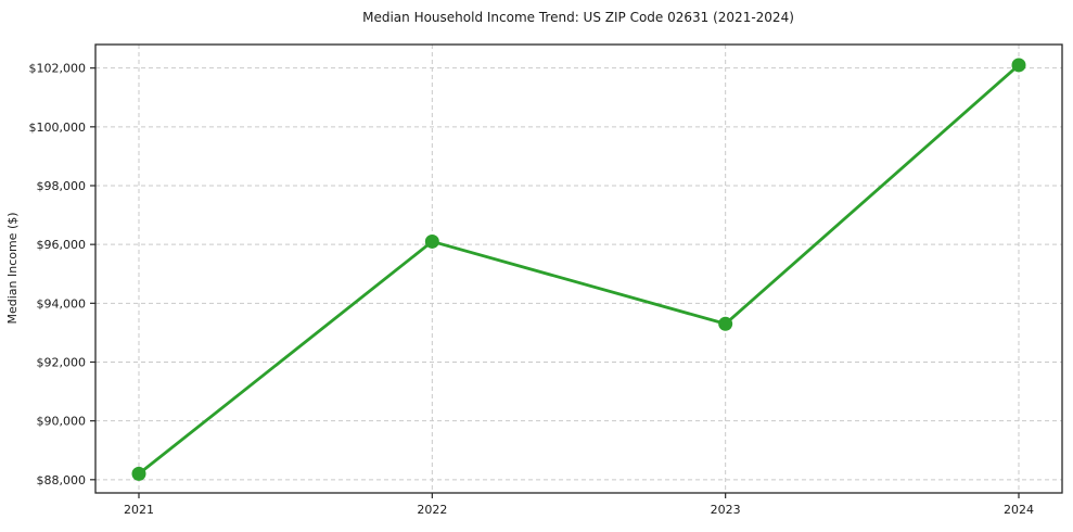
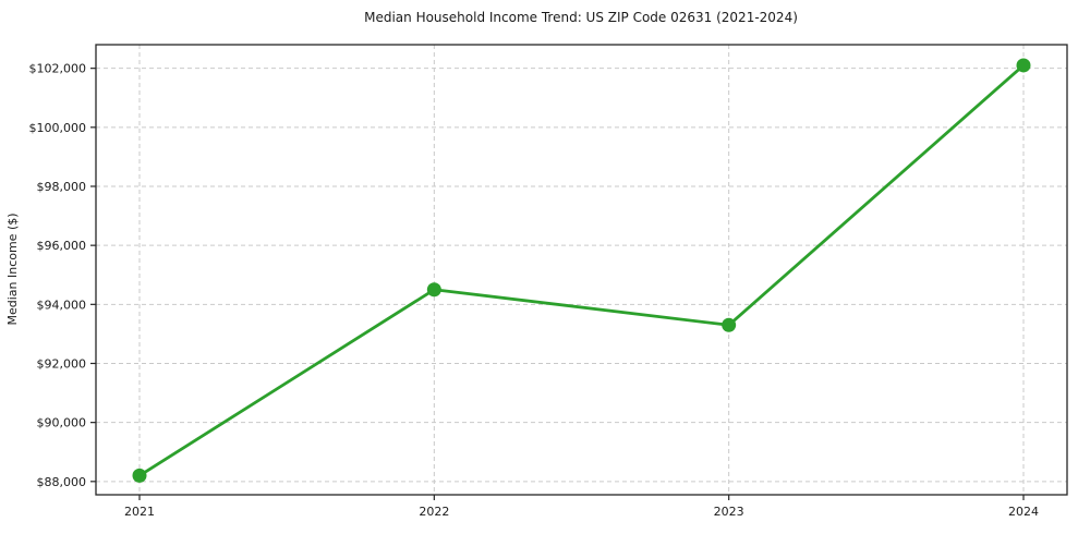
2022: $96100 -> $94500
